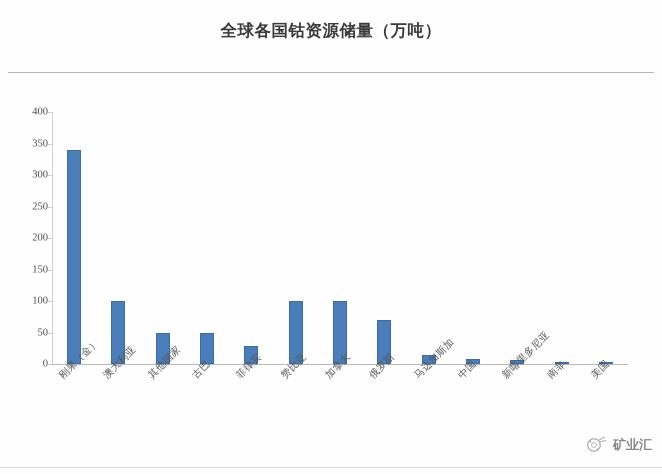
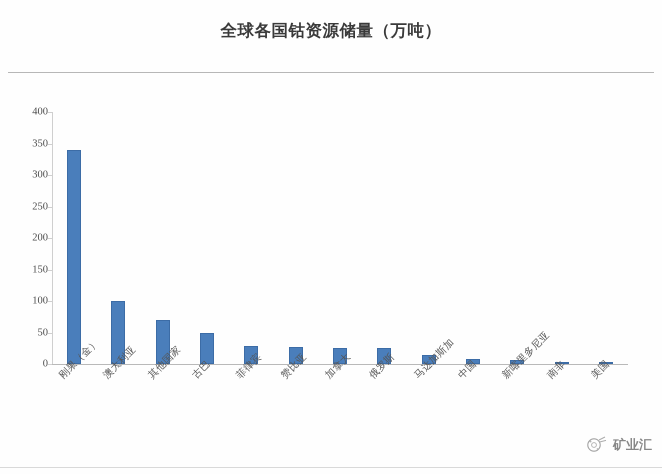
其他国家: 50 -> 70
赞比亚: 100 -> 30
加拿大: 100 -> 30
俄罗斯: 70 -> 20
